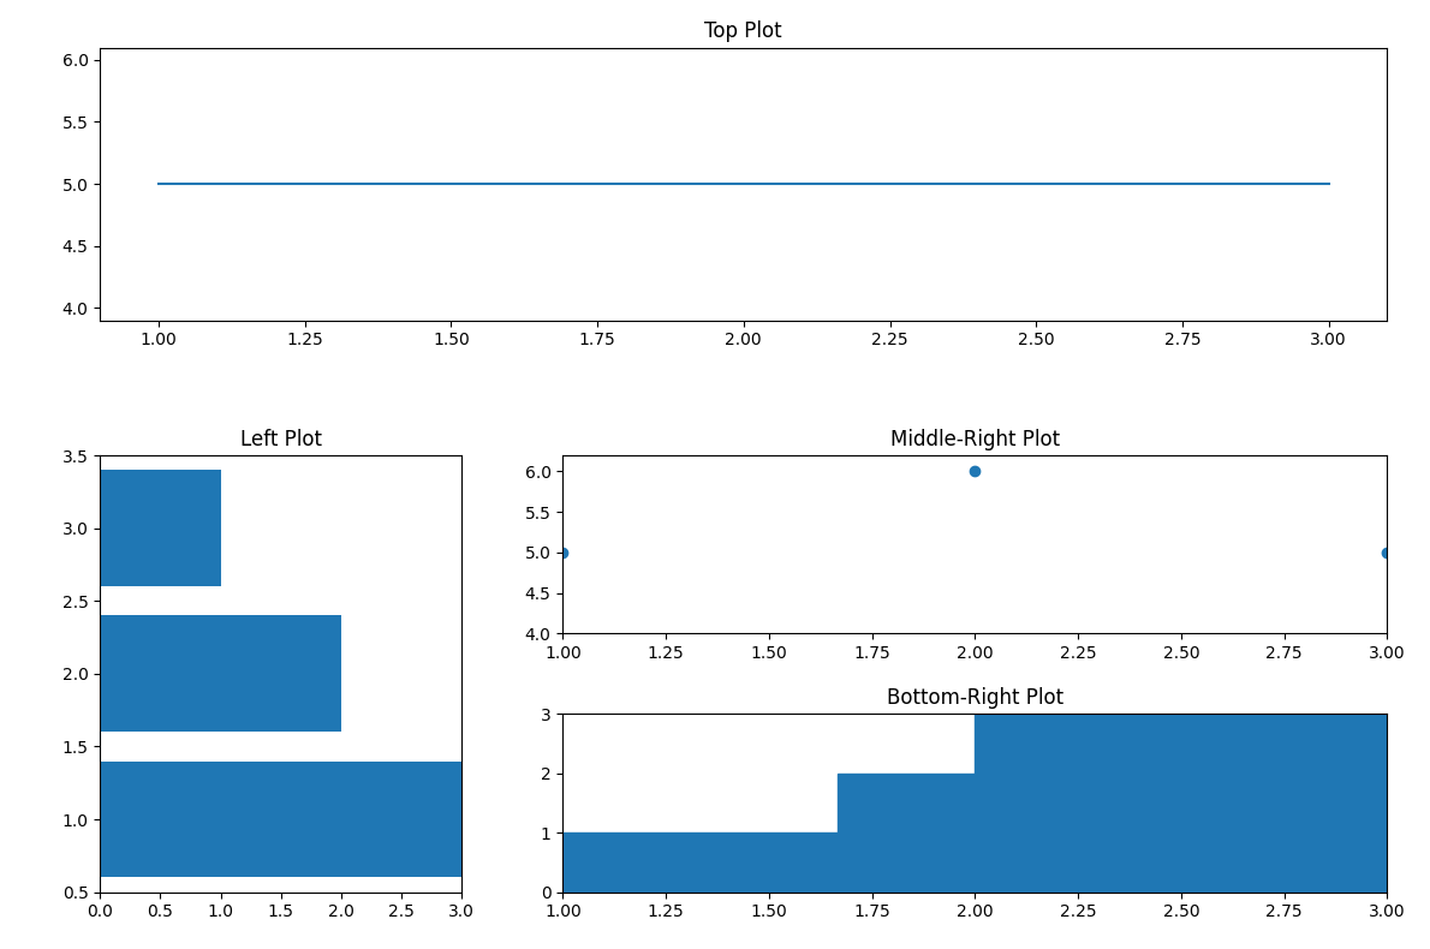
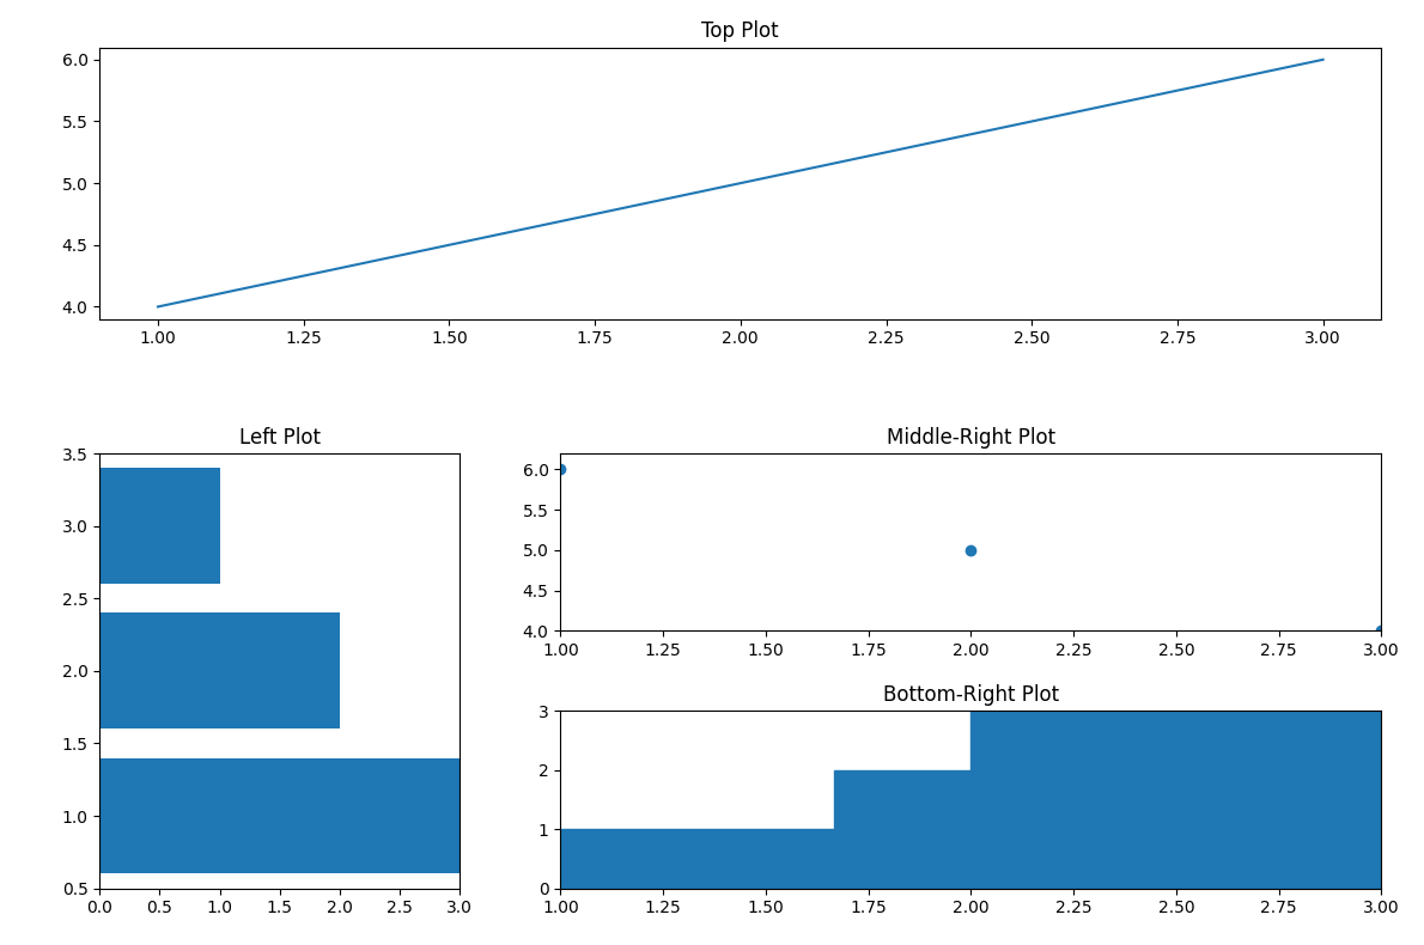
Top Plot/1.00: 5 -> 4
Top Plot/3.00: 5 -> 6
Middle-Right Plot/1.00: 5 -> 6
Middle-Right Plot/2.00: 6 -> 5
Middle-Right Plot/3.00: 5 -> 4
